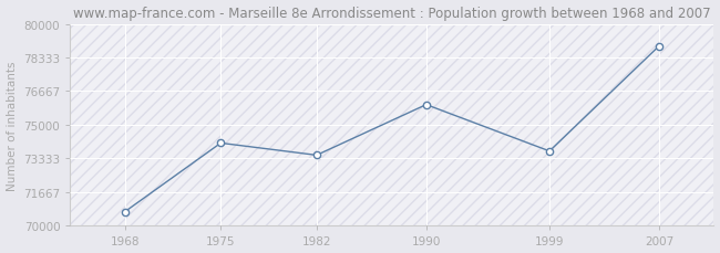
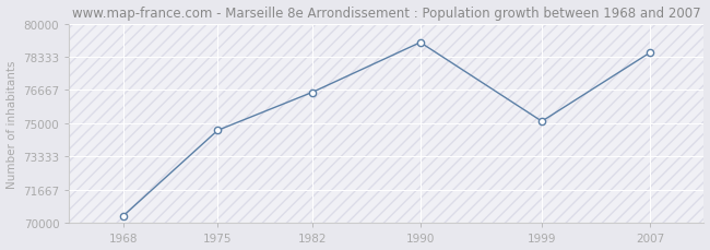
1968: 70700 -> 70400
1975: 74100 -> 74700
1982: 73500 -> 76600
1990: 76000 -> 79100
1999: 73700 -> 75100
2007: 78900 -> 78500
